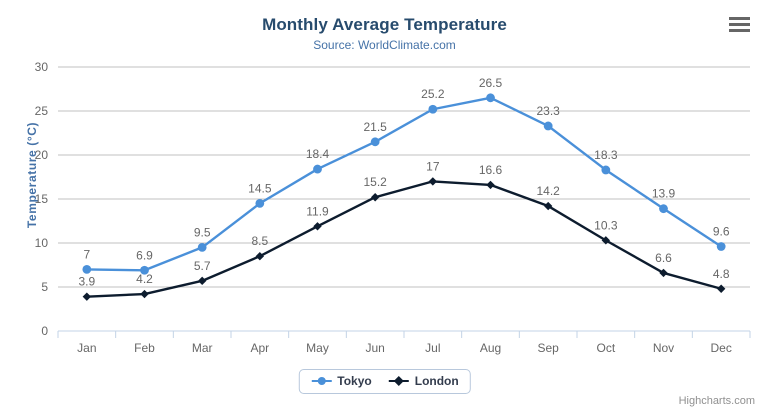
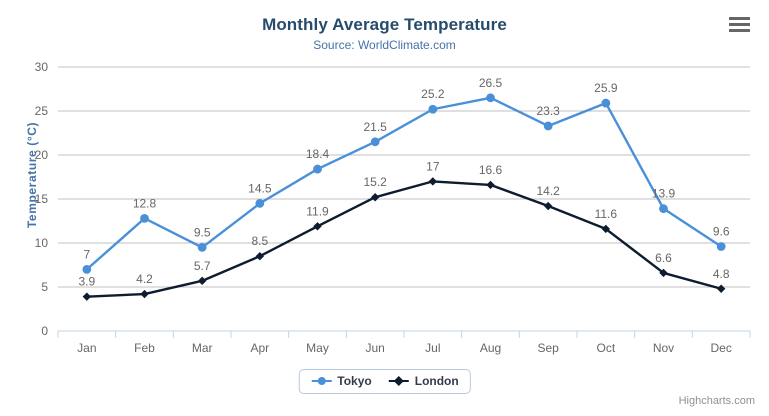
Tokyo/Feb: 6.9 -> 12.8
Tokyo/Oct: 18.3 -> 25.9
London/Oct: 10.3 -> 11.6
